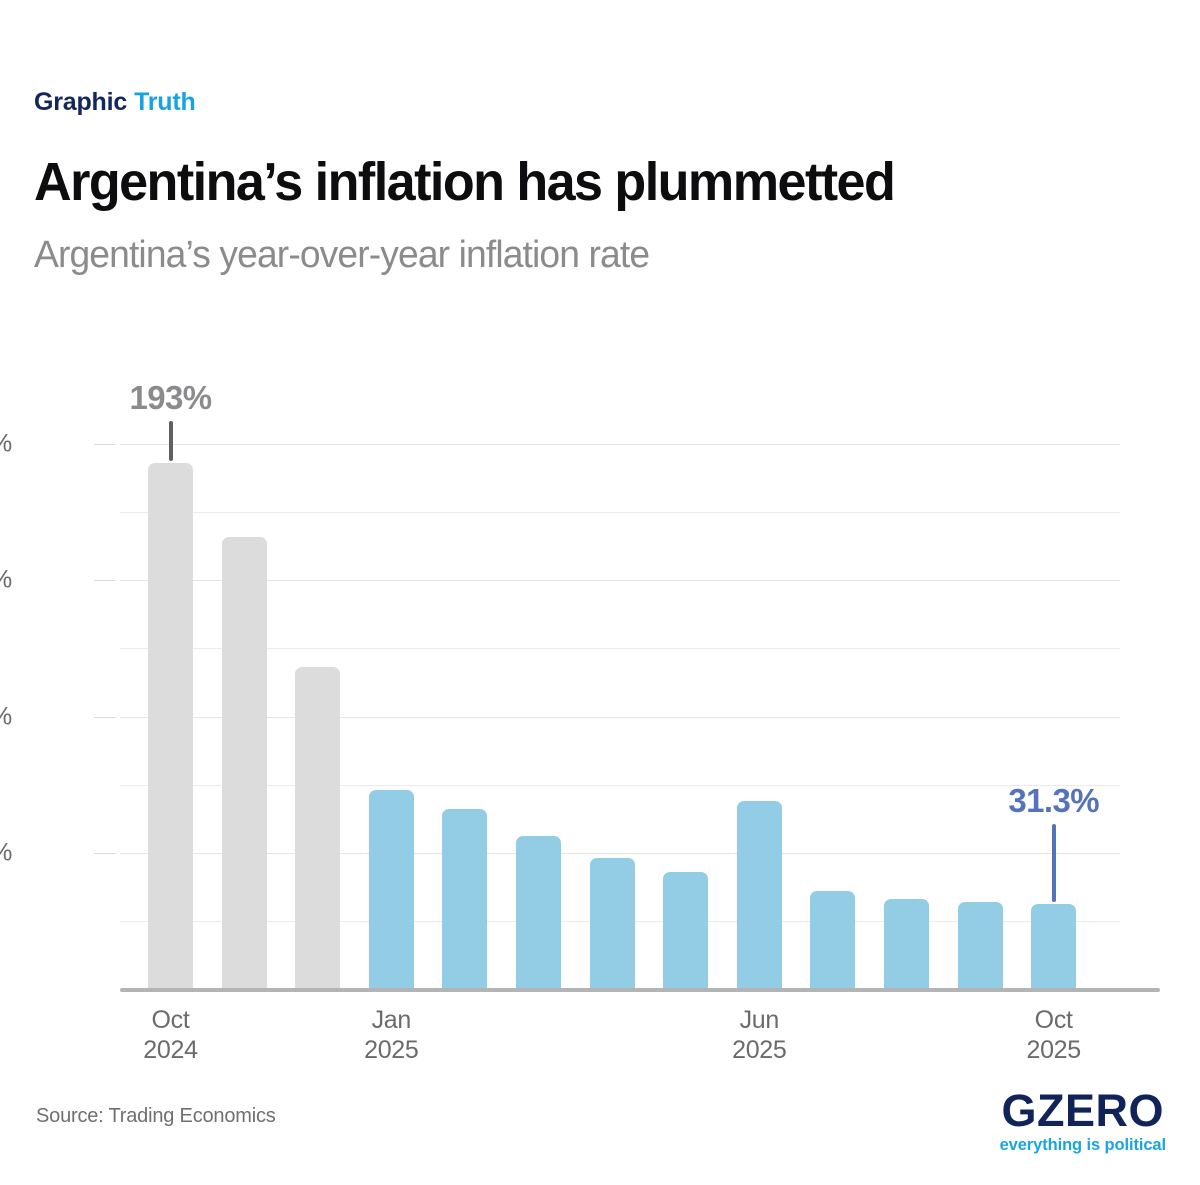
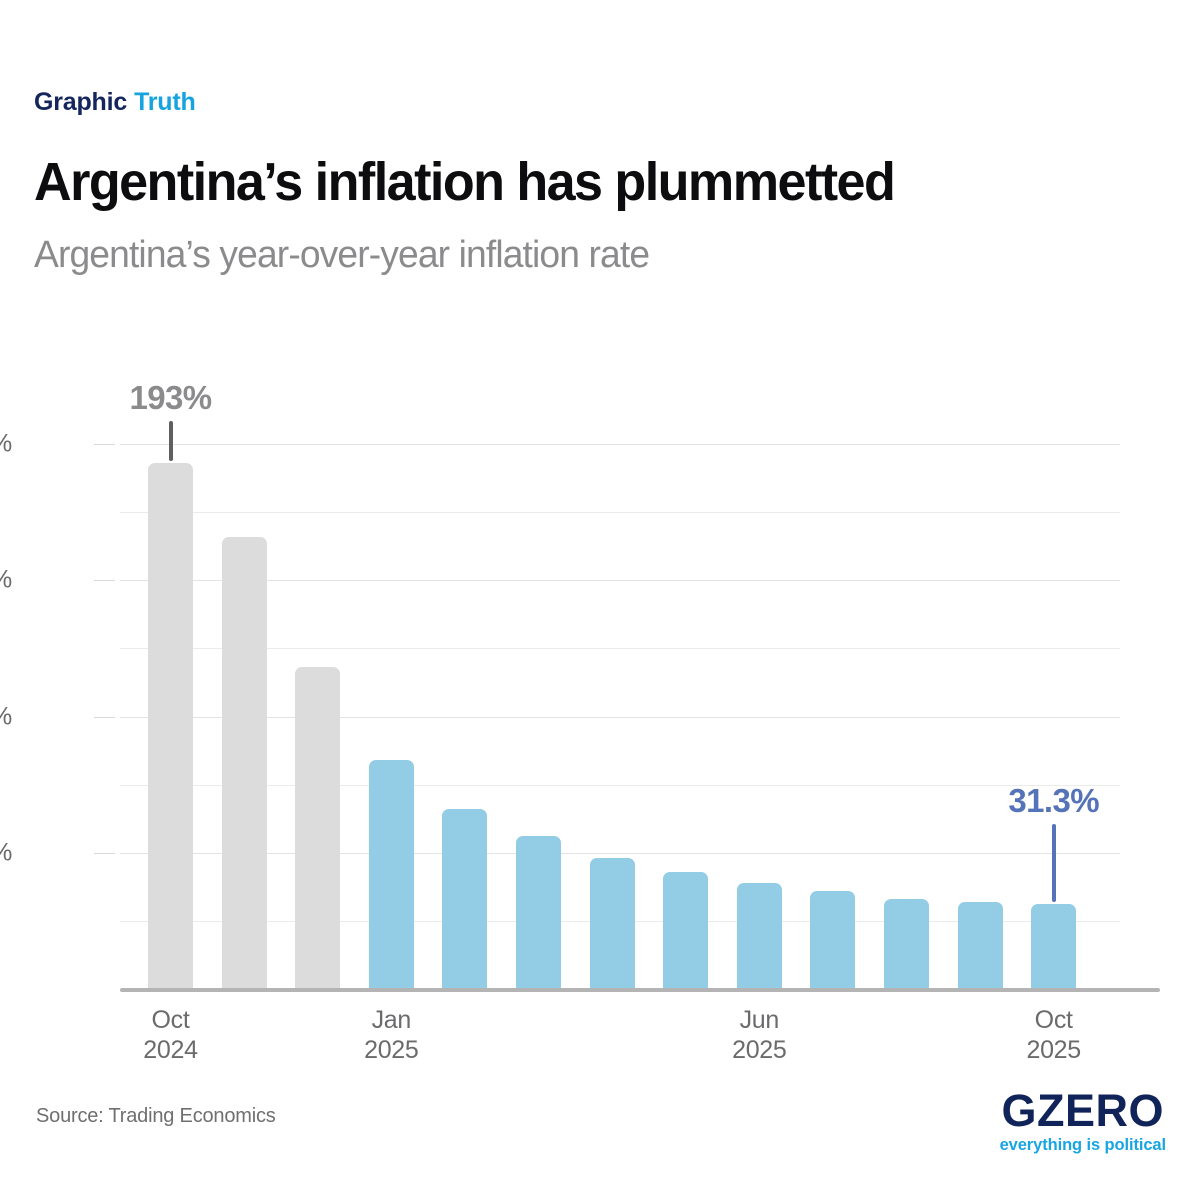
Jan 2025: 73% -> 84%
Jun 2025: 69% -> 39%
